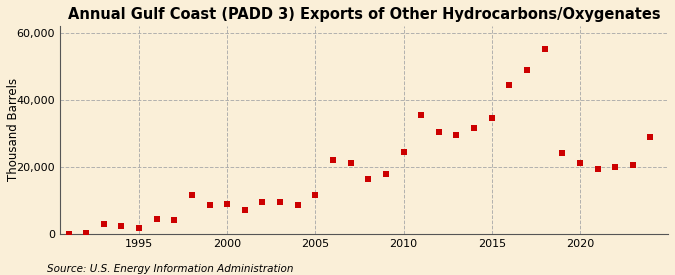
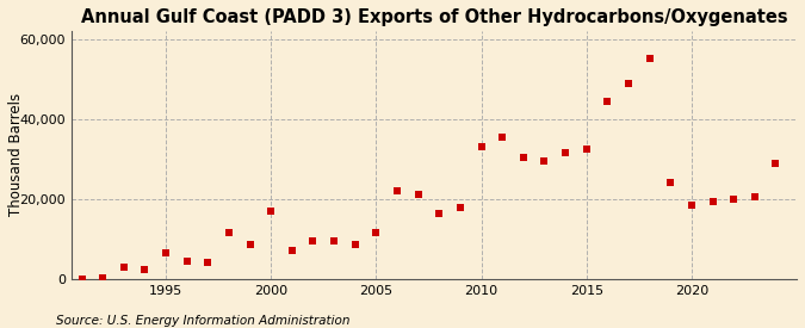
1995: 1,800 -> 6,500
2000: 8,800 -> 17,000
2010: 24,500 -> 33,000
2015: 34,500 -> 32,500
2020: 21,000 -> 18,500
